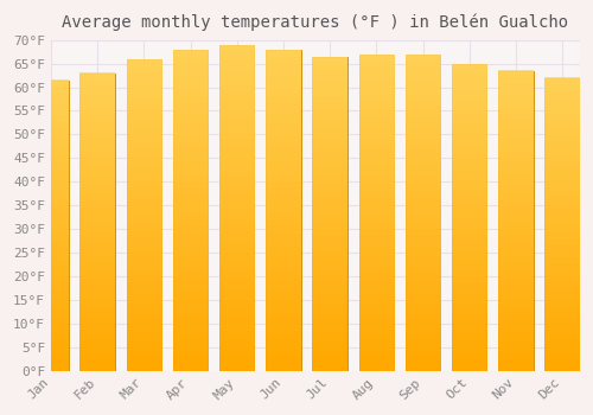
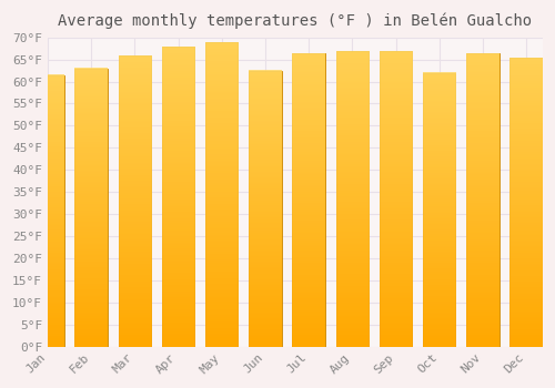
Jun: 68.0°F -> 62.5°F
Oct: 65.0°F -> 62.0°F
Nov: 63.5°F -> 66.5°F
Dec: 62.0°F -> 65.5°F
